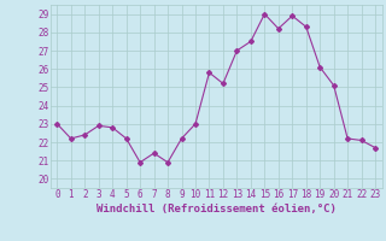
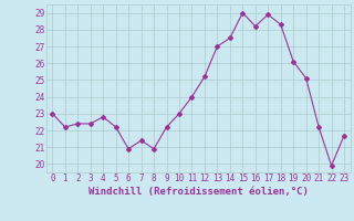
3: 22.9 -> 22.4
11: 25.8 -> 24.0
22: 22.1 -> 19.9
